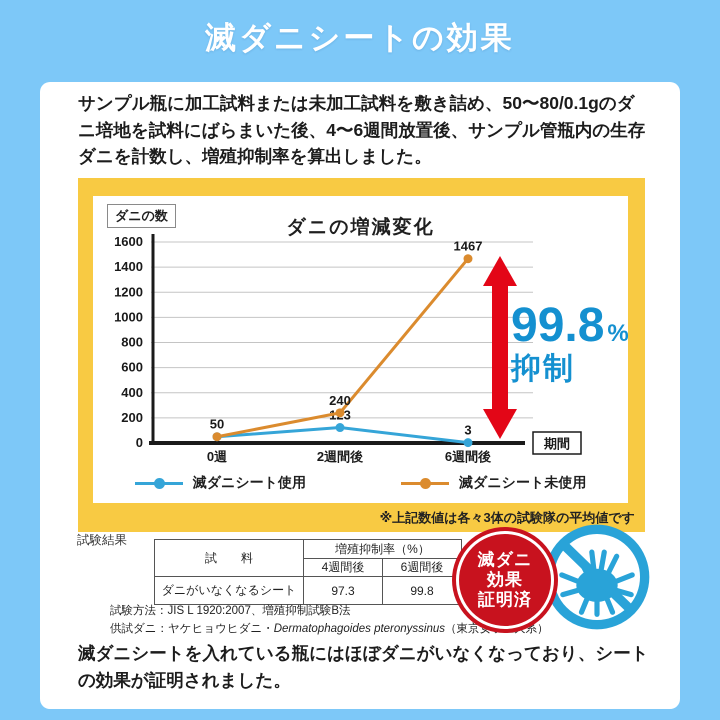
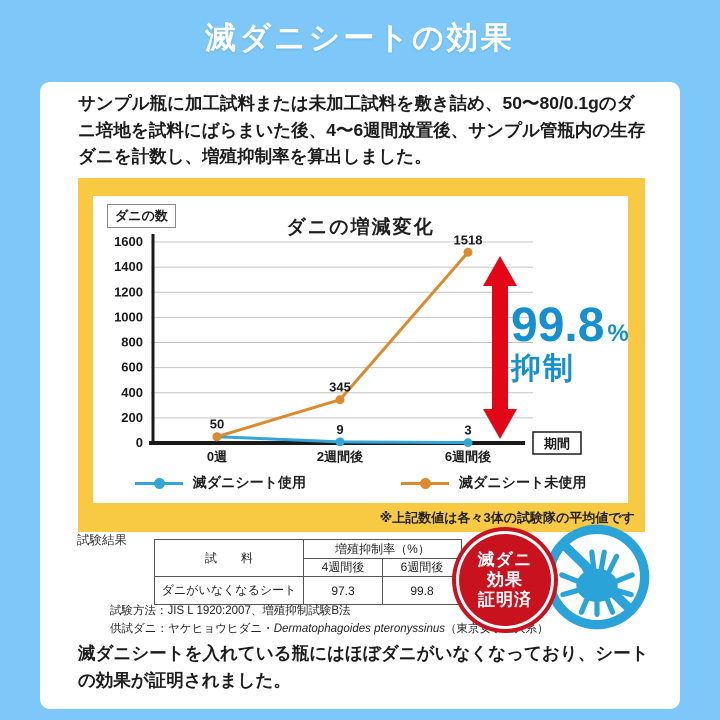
滅ダニシート使用/2週間後: 123 -> 9
滅ダニシート未使用/2週間後: 240 -> 345
滅ダニシート未使用/6週間後: 1467 -> 1518
